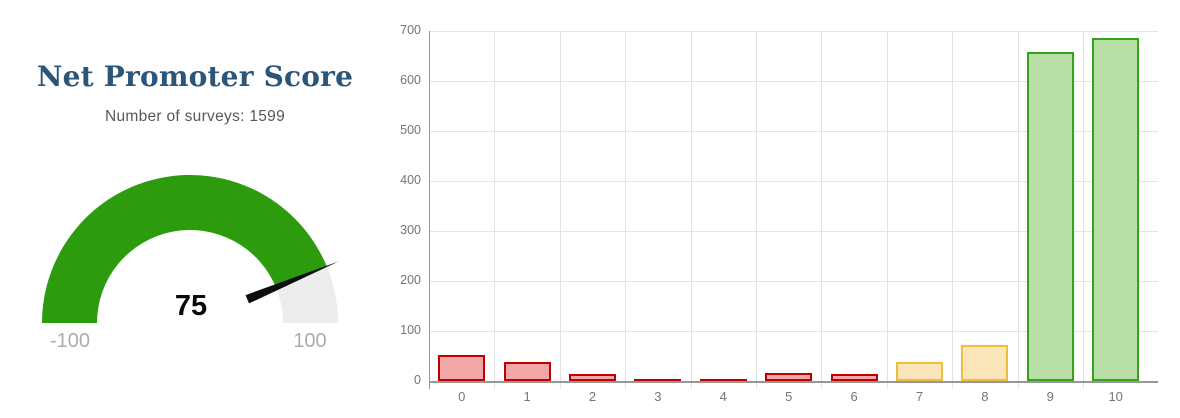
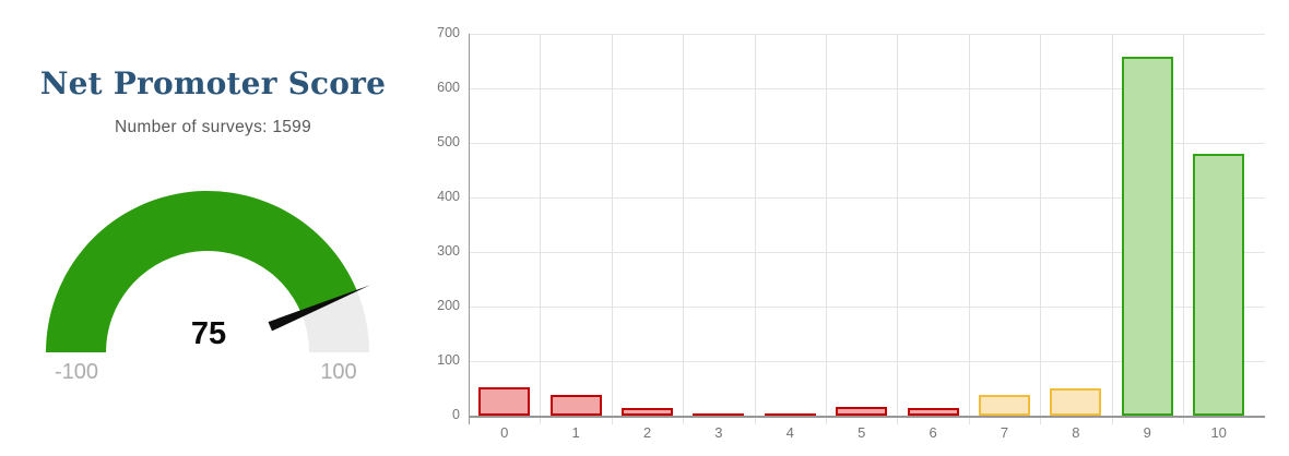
8: 70 -> 50
10: 690 -> 480
